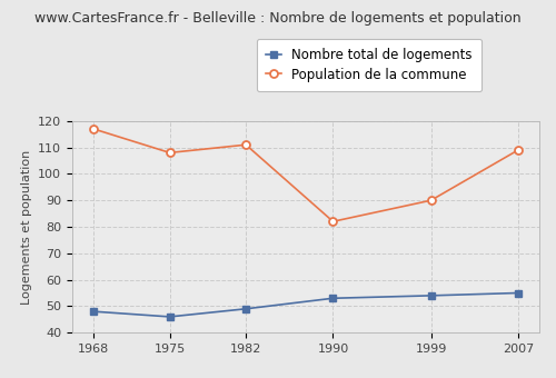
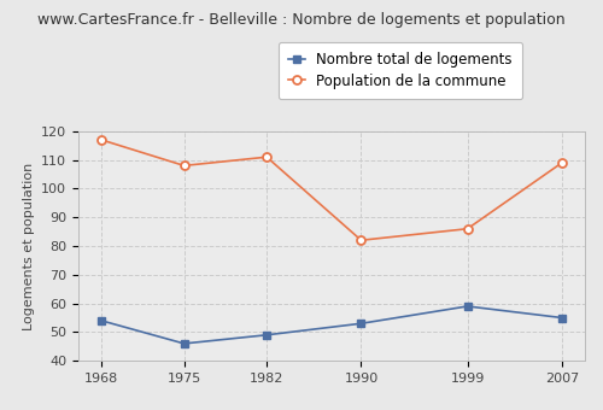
Nombre total de logements/1968: 48 -> 54
Nombre total de logements/1999: 54 -> 59
Population de la commune/1999: 90 -> 86
